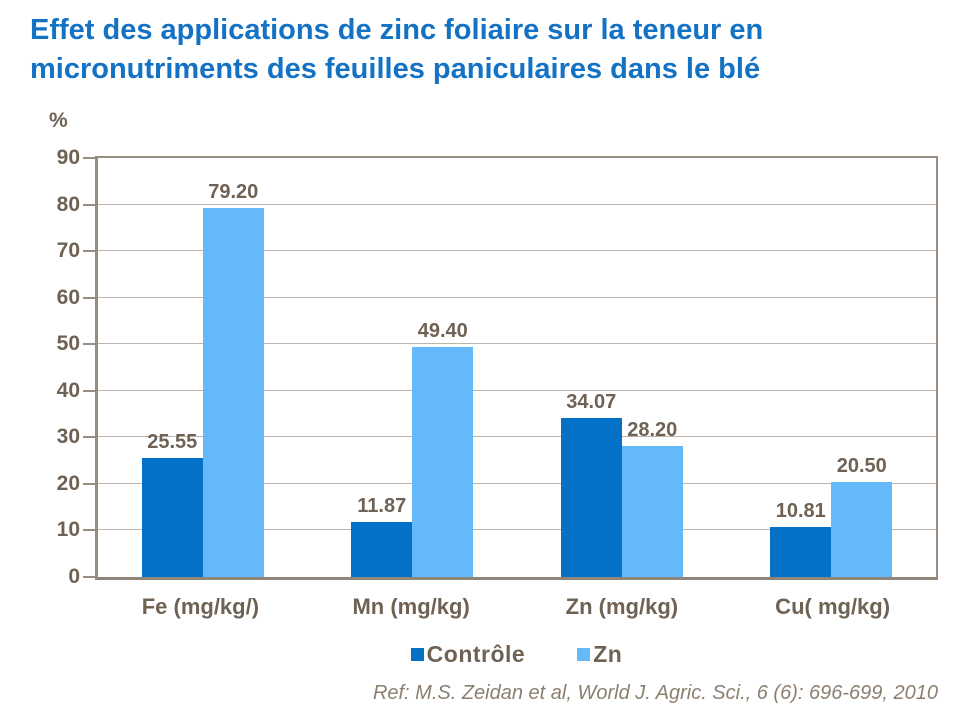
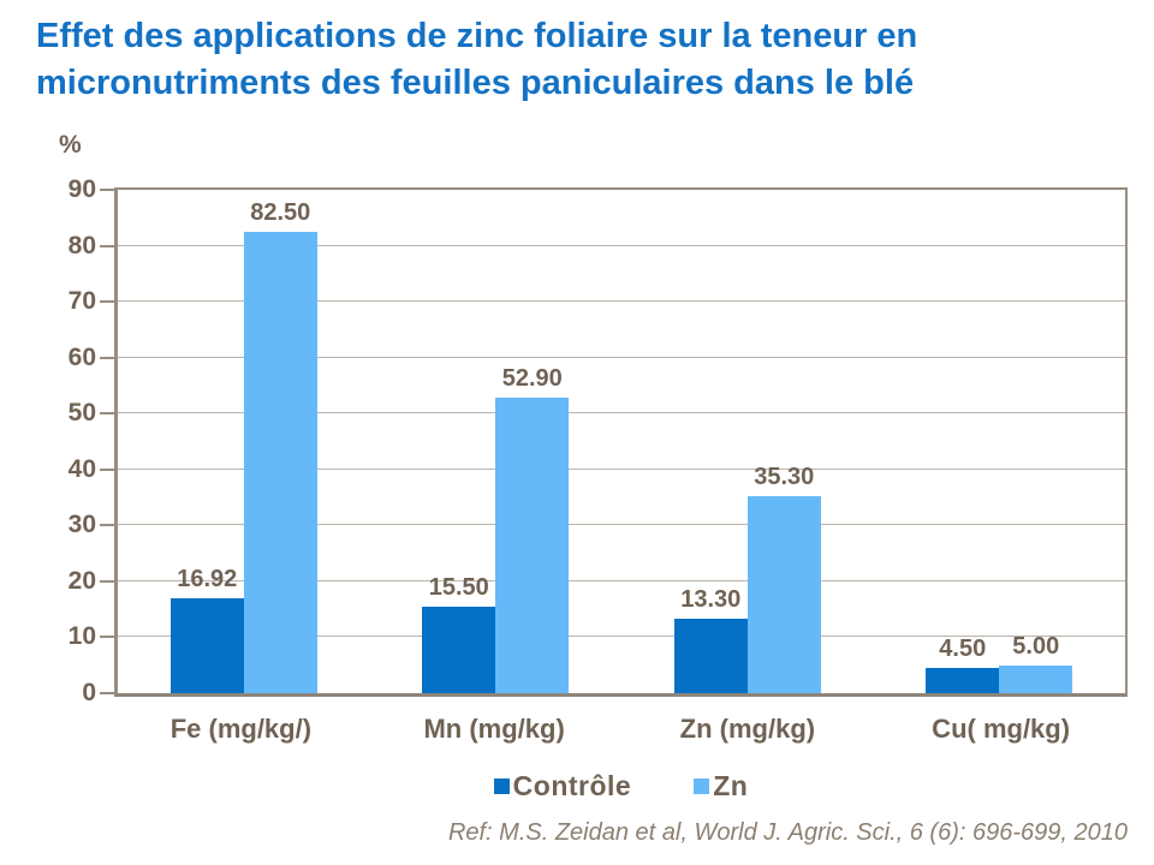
Contrôle/Fe (mg/kg/): 25.55 -> 16.92
Zn/Fe (mg/kg/): 79.20 -> 82.50
Contrôle/Mn (mg/kg): 11.87 -> 15.50
Zn/Mn (mg/kg): 49.40 -> 52.90
Contrôle/Zn (mg/kg): 34.07 -> 13.30
Zn/Zn (mg/kg): 28.20 -> 35.30
Contrôle/Cu( mg/kg): 10.81 -> 4.50
Zn/Cu( mg/kg): 20.50 -> 5.00
